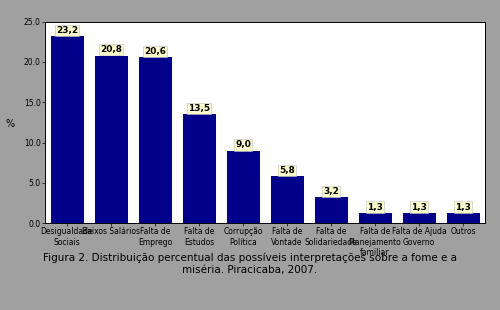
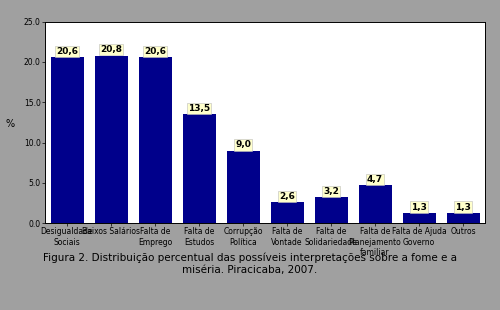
Desigualdade Sociais: 23,2 -> 20,6
Falta de Vontade: 5,8 -> 2,6
Falta de Planejamento familiar: 1,3 -> 4,7
